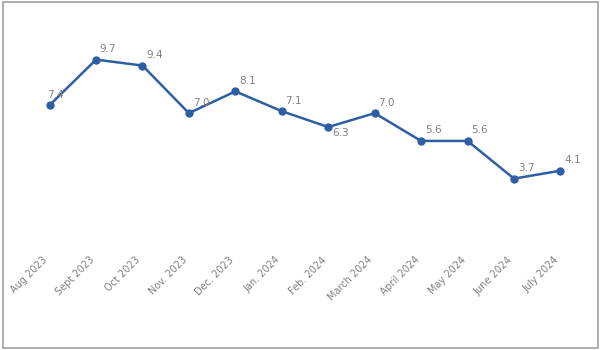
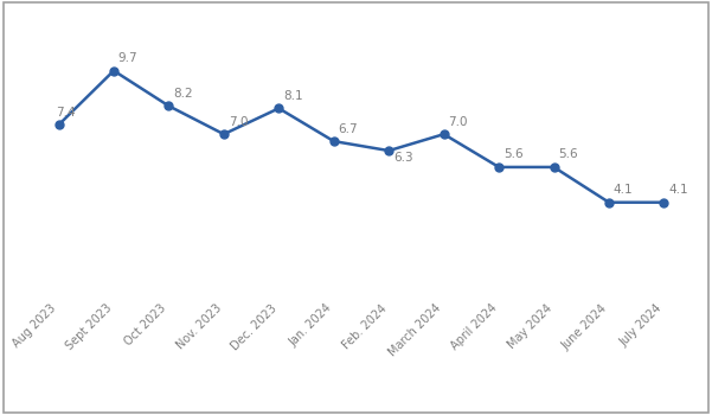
Oct 2023: 9.4 -> 8.2
Jan. 2024: 7.1 -> 6.7
June 2024: 3.7 -> 4.1
